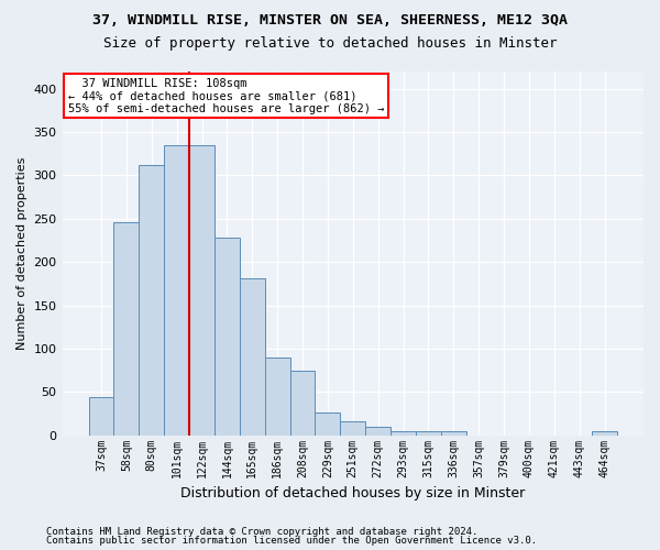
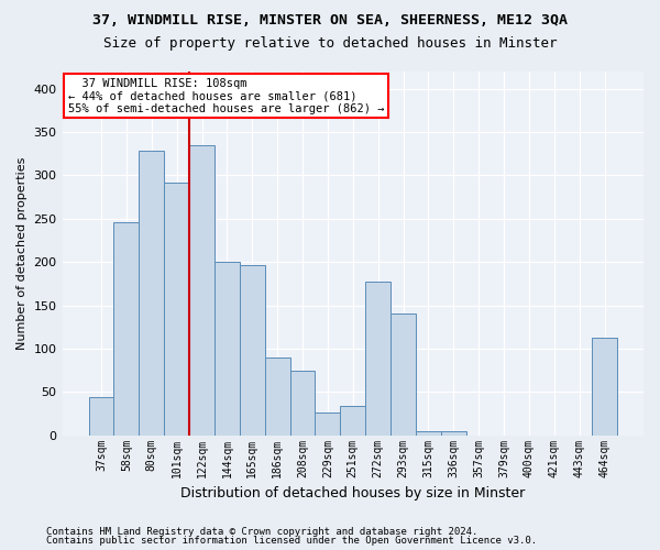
80sqm: 312 -> 328
101sqm: 335 -> 292
144sqm: 228 -> 200
165sqm: 181 -> 196
251sqm: 16 -> 34
272sqm: 10 -> 178
293sqm: 5 -> 140
464sqm: 4 -> 112
